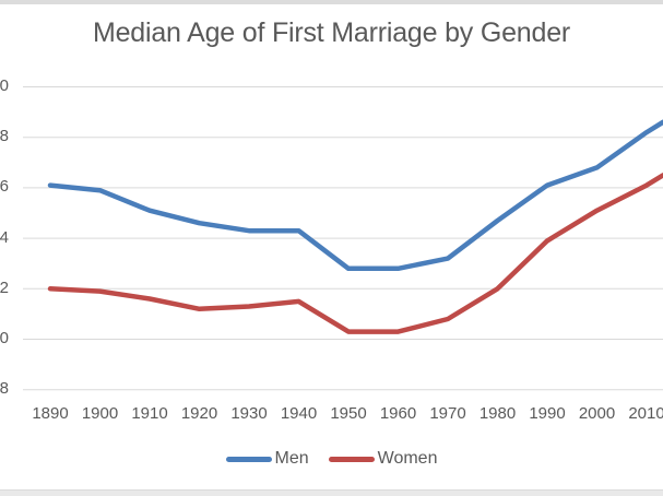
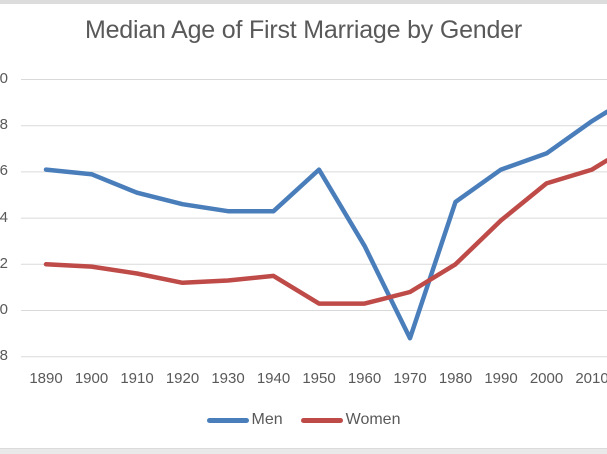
Men/1950: 22.8 -> 26.1
Men/1970: 23.2 -> 18.8
Women/2000: 25.1 -> 25.5
